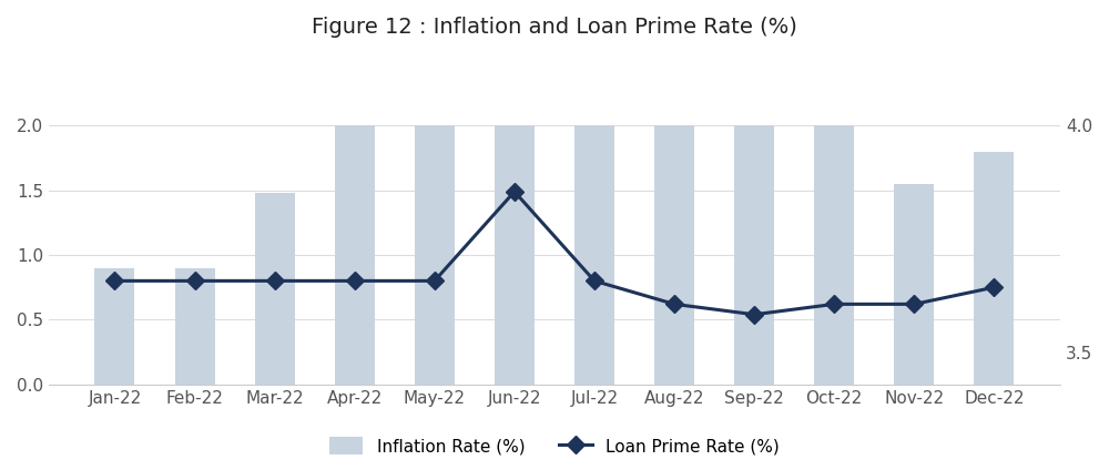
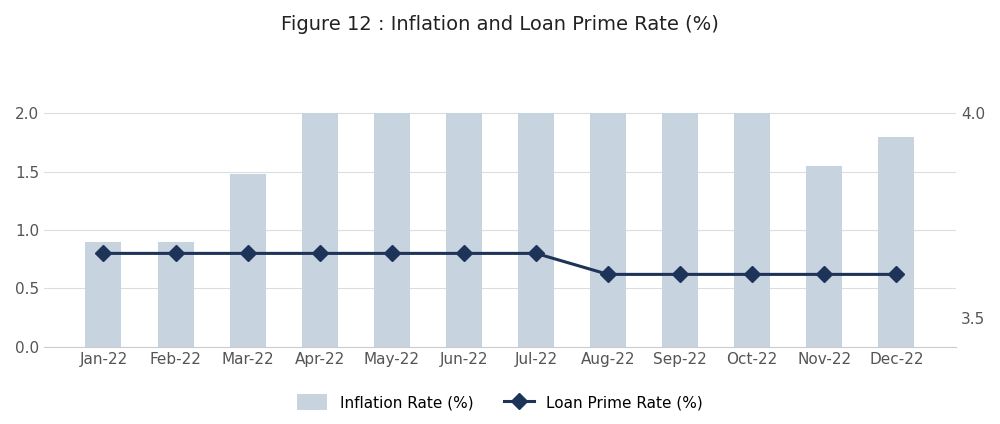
Loan Prime Rate (%)/Jun-22: 1.49 -> 0.80
Loan Prime Rate (%)/Sep-22: 0.54 -> 0.62
Loan Prime Rate (%)/Dec-22: 0.75 -> 0.62
